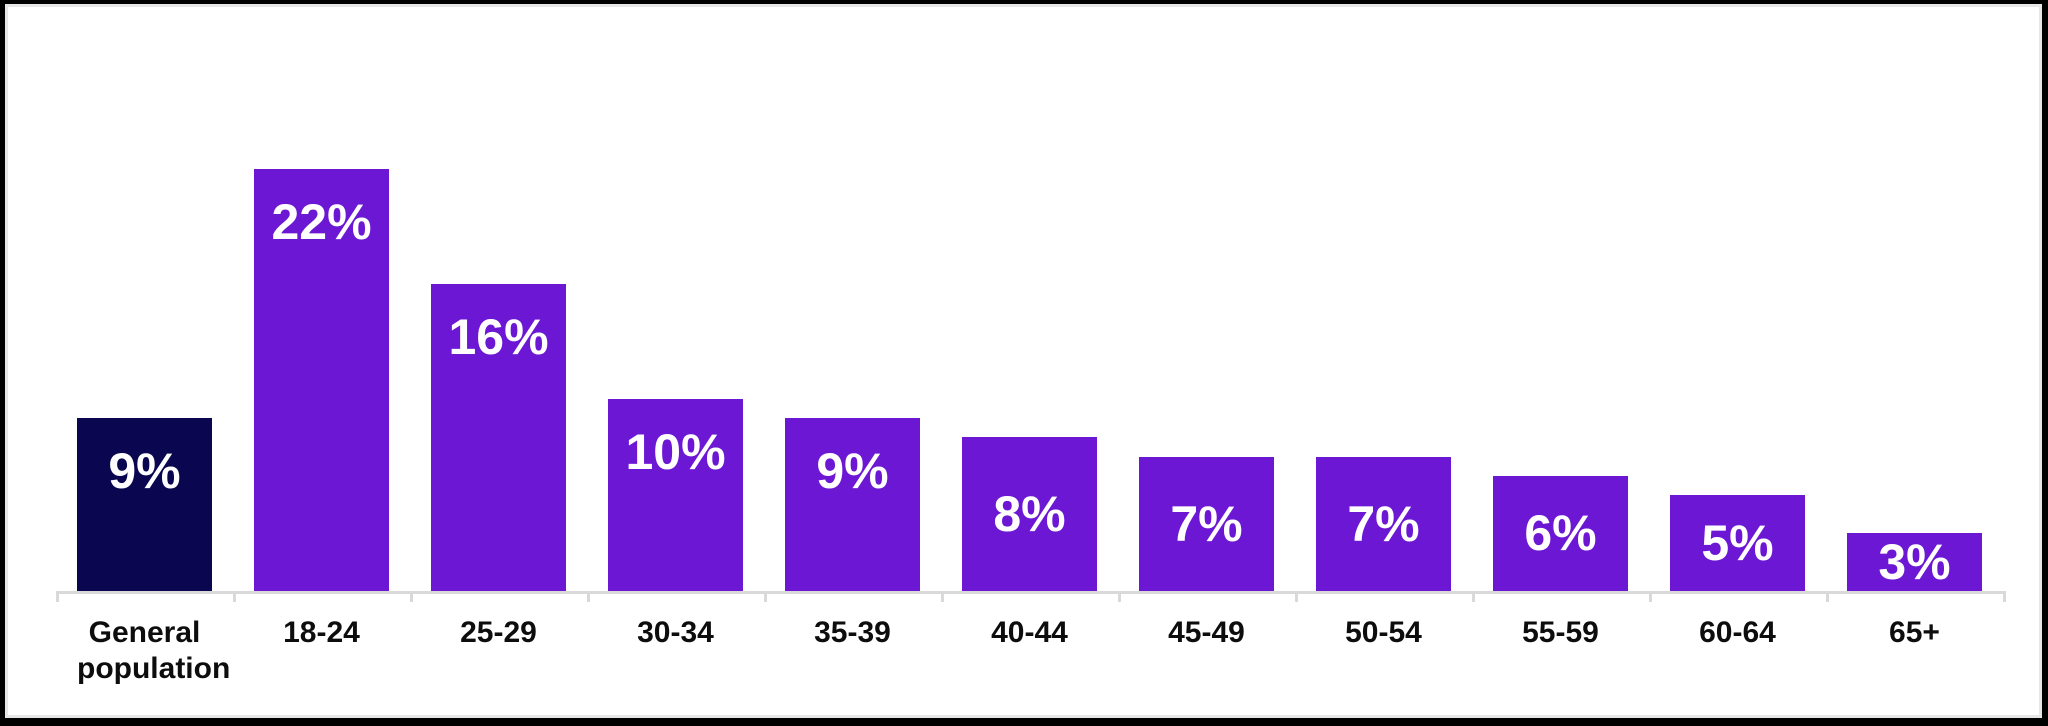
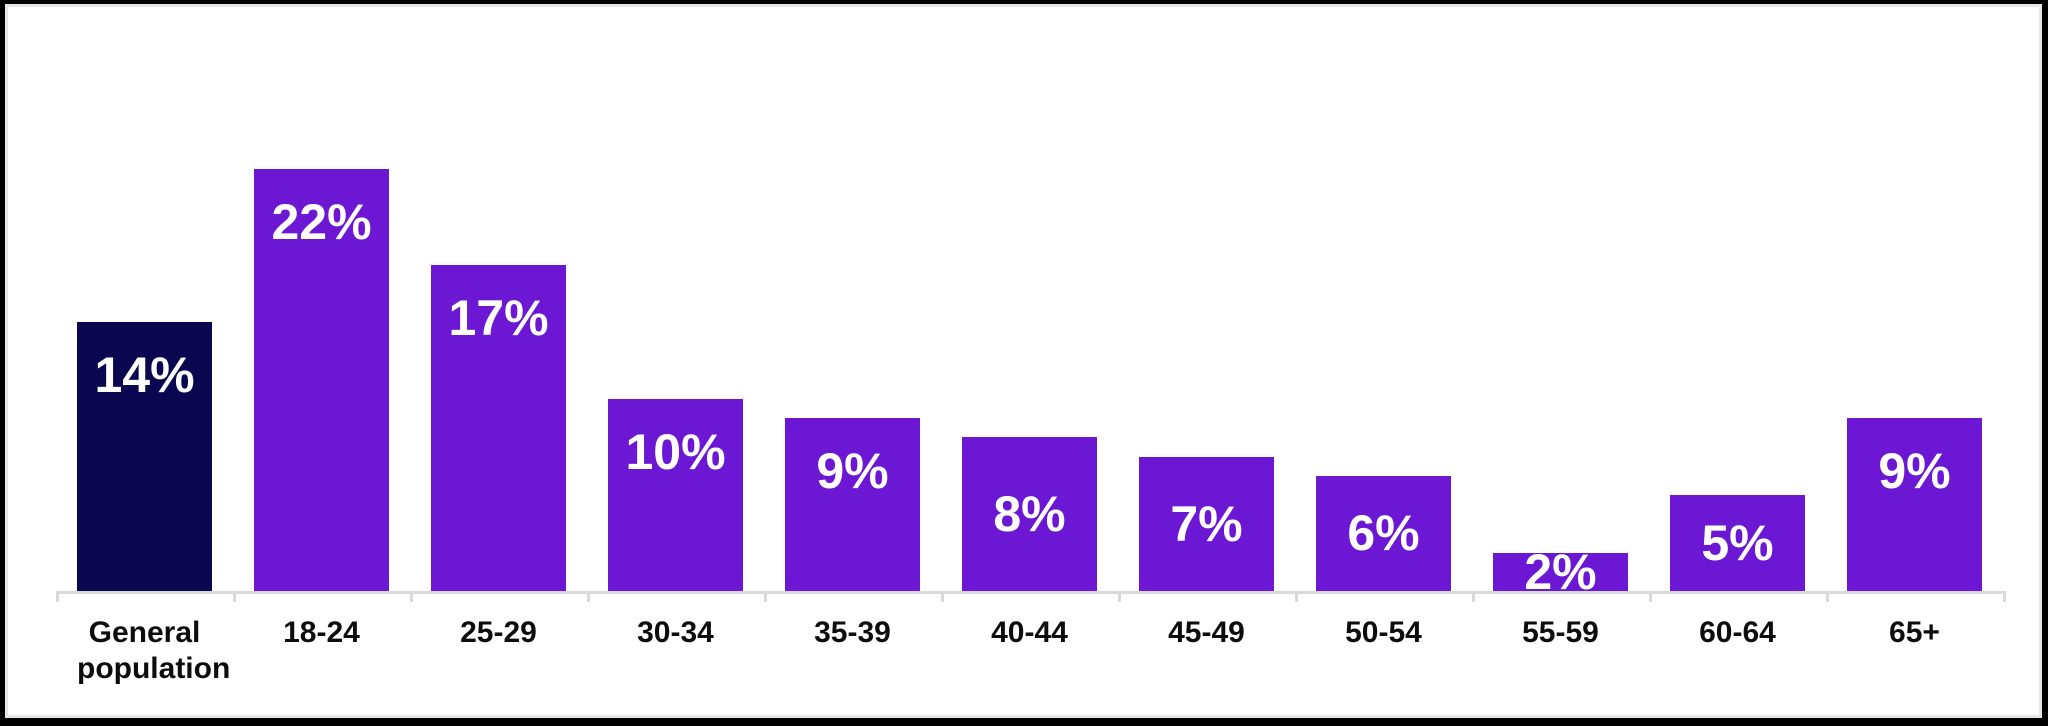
General population: 9% -> 14%
25-29: 16% -> 17%
50-54: 7% -> 6%
55-59: 6% -> 2%
65+: 3% -> 9%
